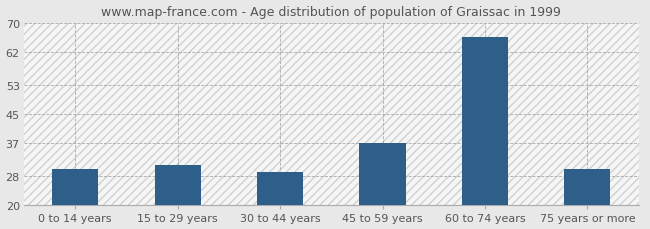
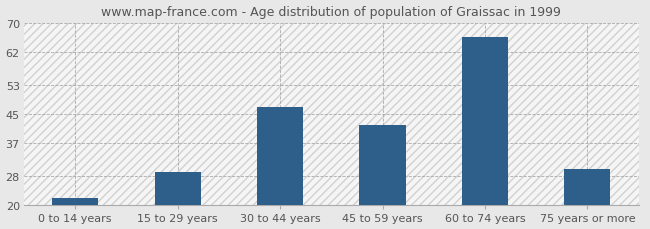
0 to 14 years: 30 -> 22
15 to 29 years: 31 -> 29
30 to 44 years: 29 -> 47
45 to 59 years: 37 -> 42
